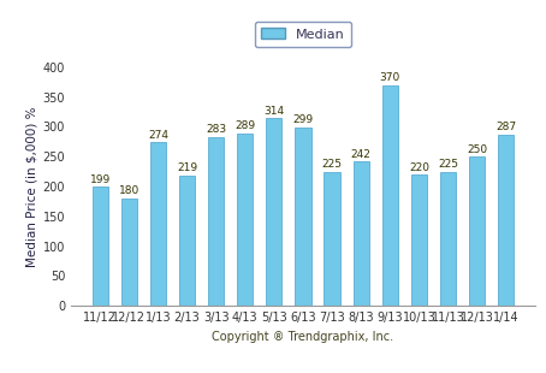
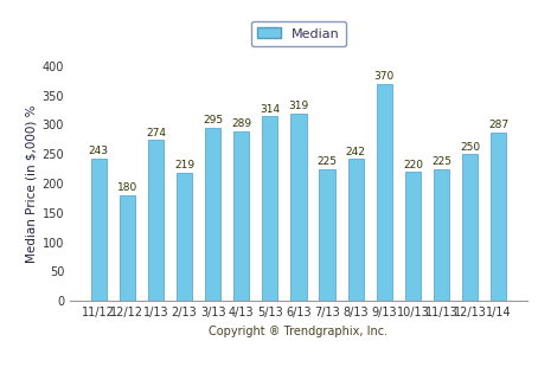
11/12: 199 -> 243
3/13: 283 -> 295
6/13: 299 -> 319
